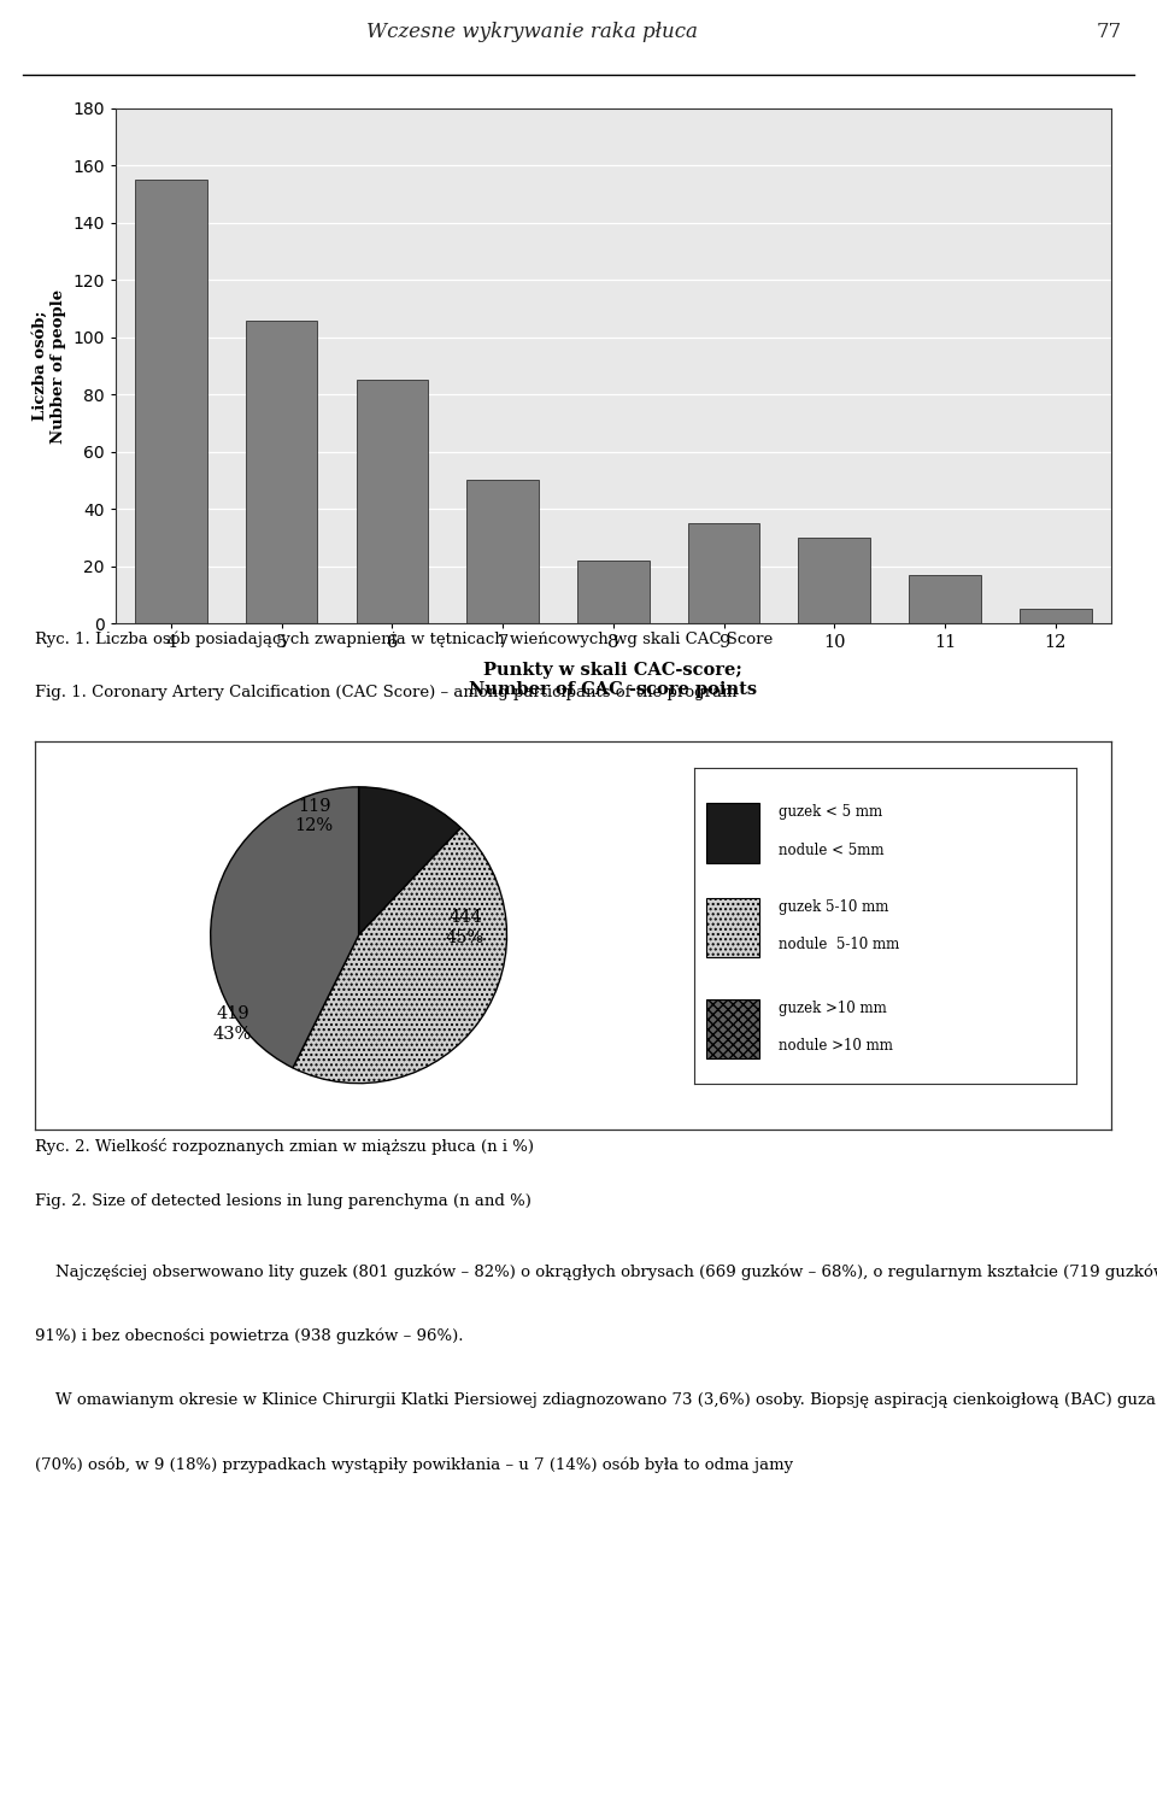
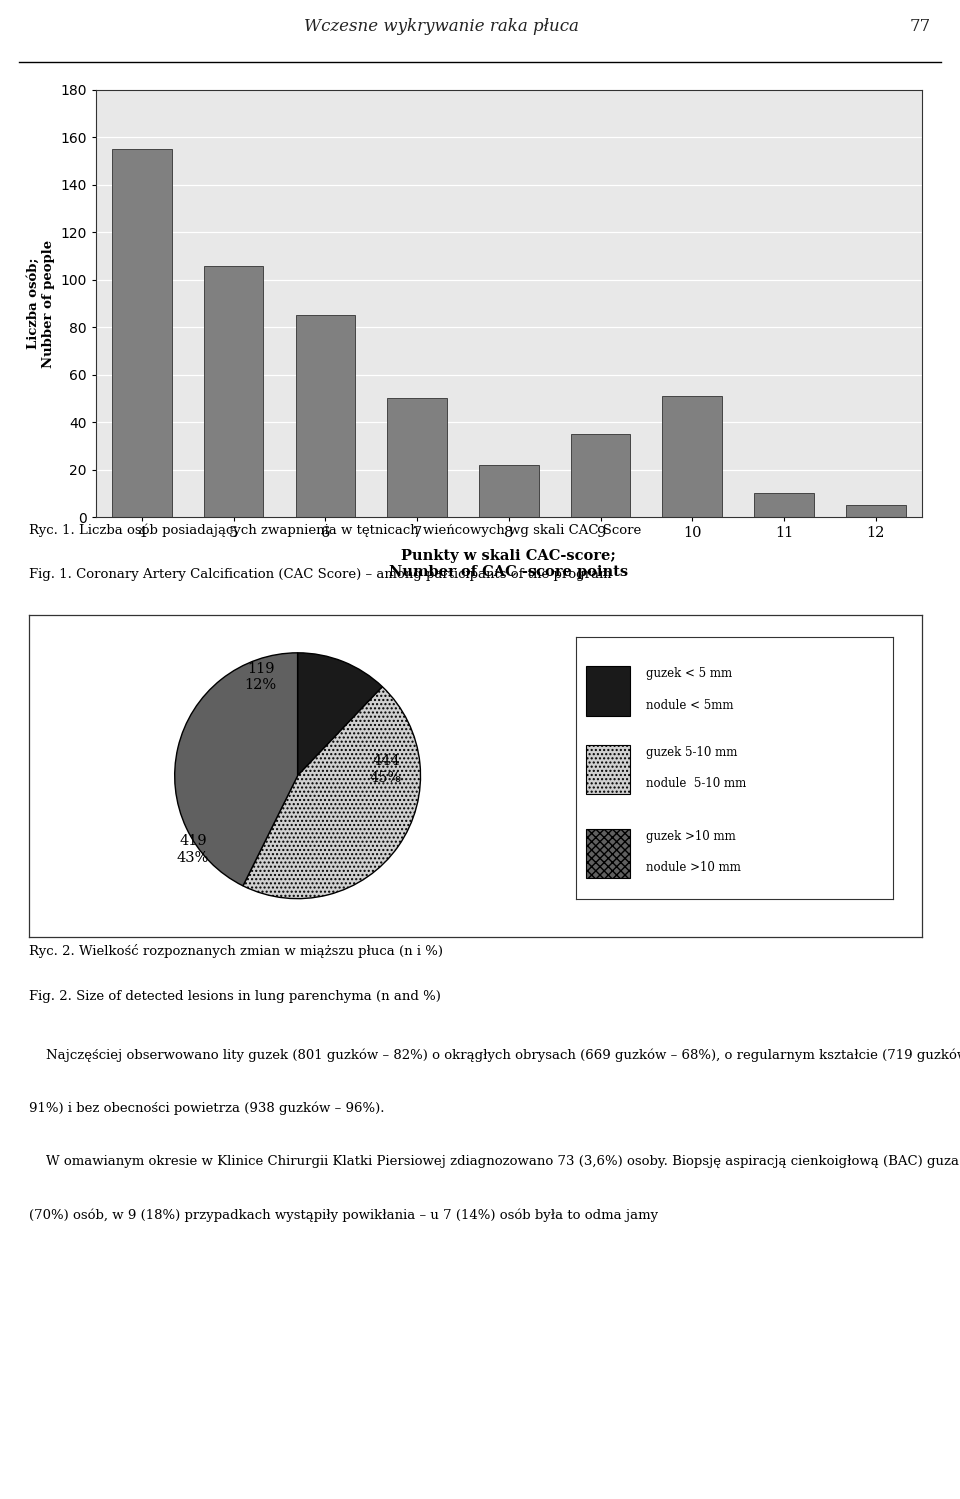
10: 30 -> 51
11: 17 -> 10
